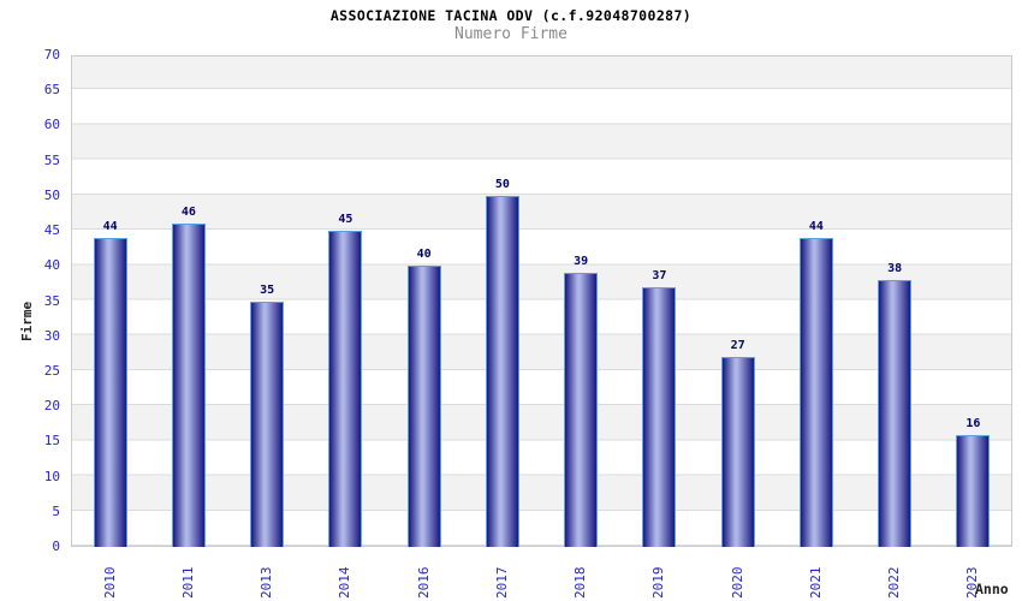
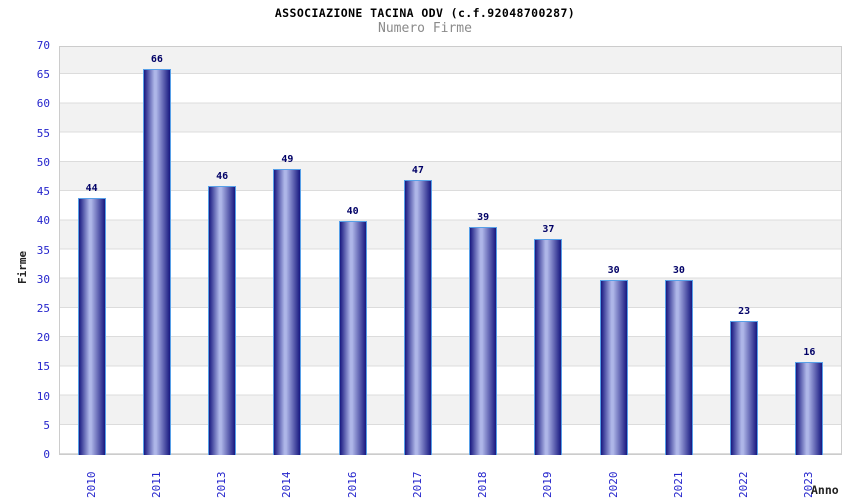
2011: 46 -> 66
2013: 35 -> 46
2014: 45 -> 49
2017: 50 -> 47
2020: 27 -> 30
2021: 44 -> 30
2022: 38 -> 23
